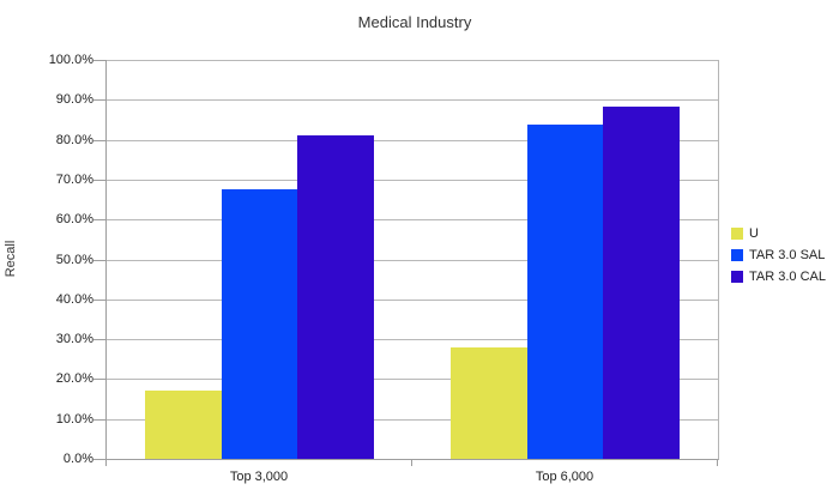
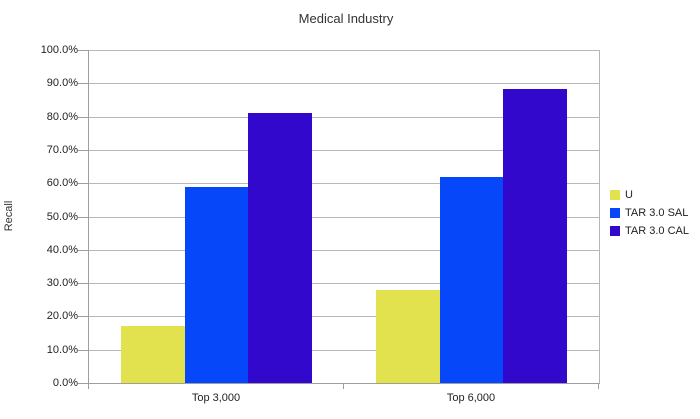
TAR 3.0 SAL/Top 3,000: 68% -> 59%
TAR 3.0 SAL/Top 6,000: 84% -> 62%
